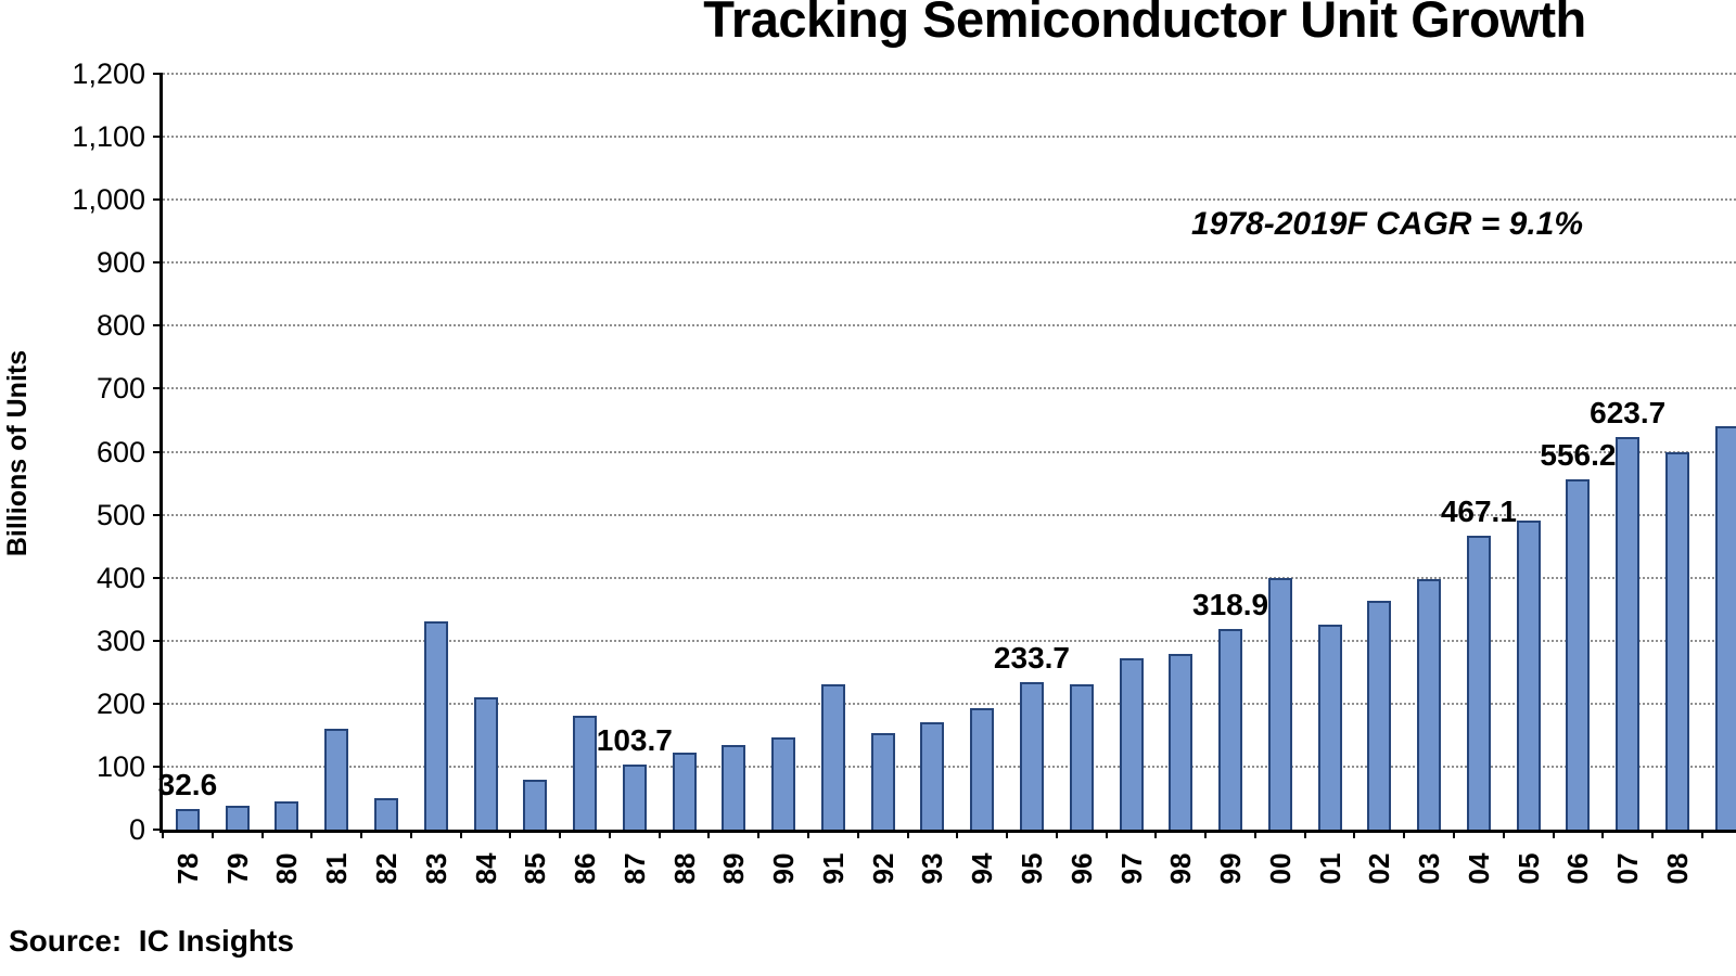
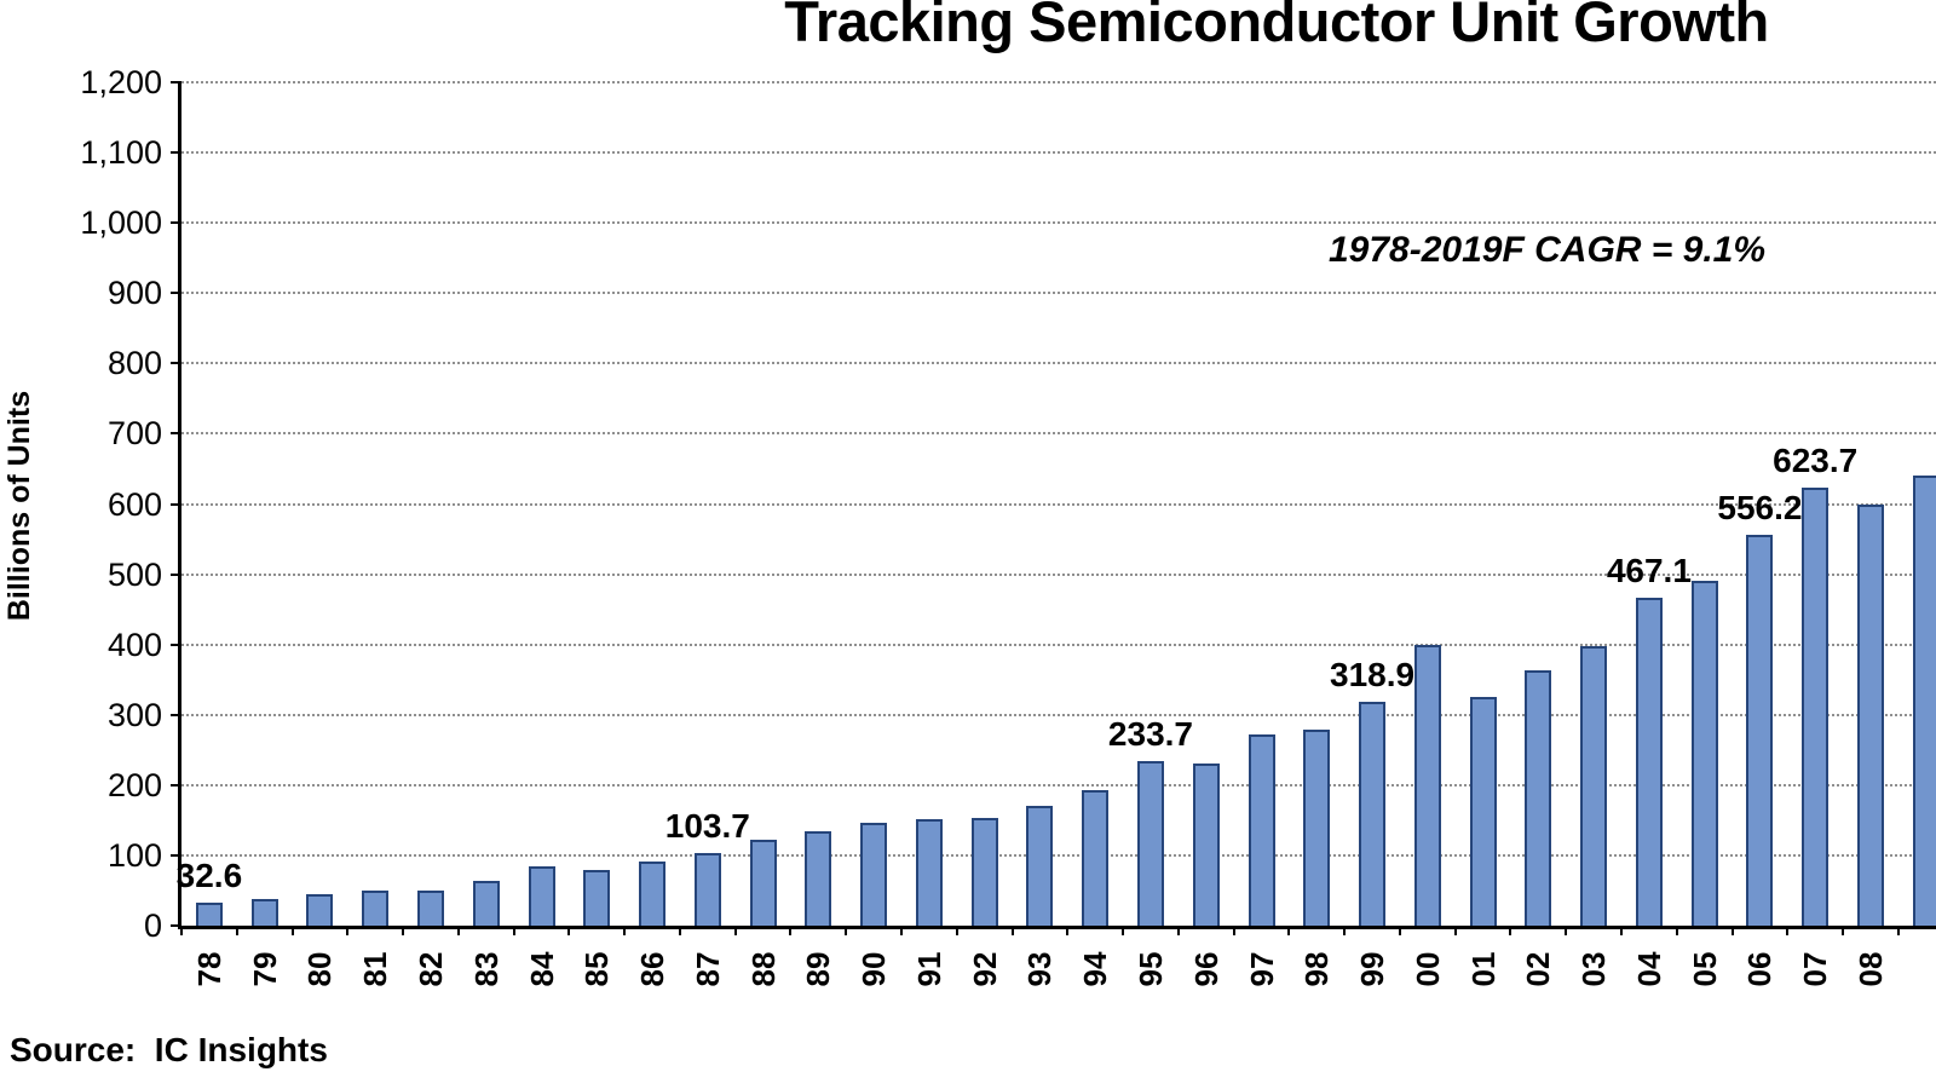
81: 160 -> 50
83: 330 -> 60
84: 210 -> 80
86: 180 -> 90
91: 230 -> 150
